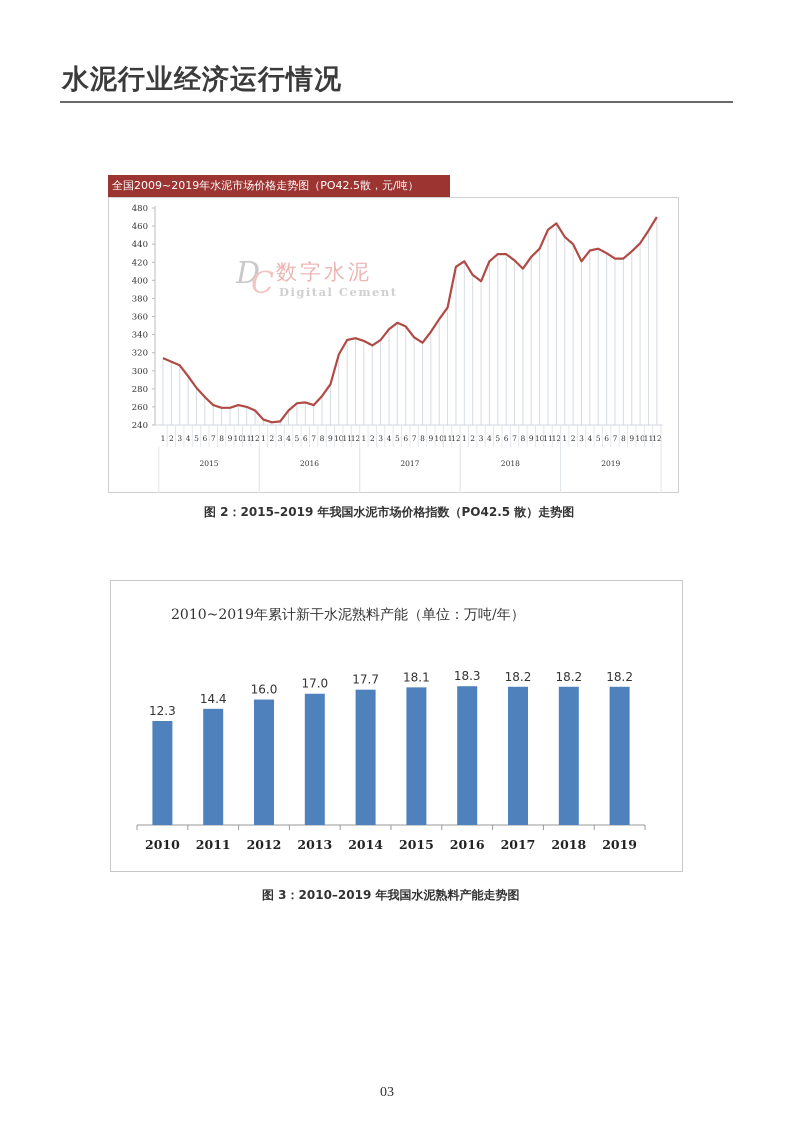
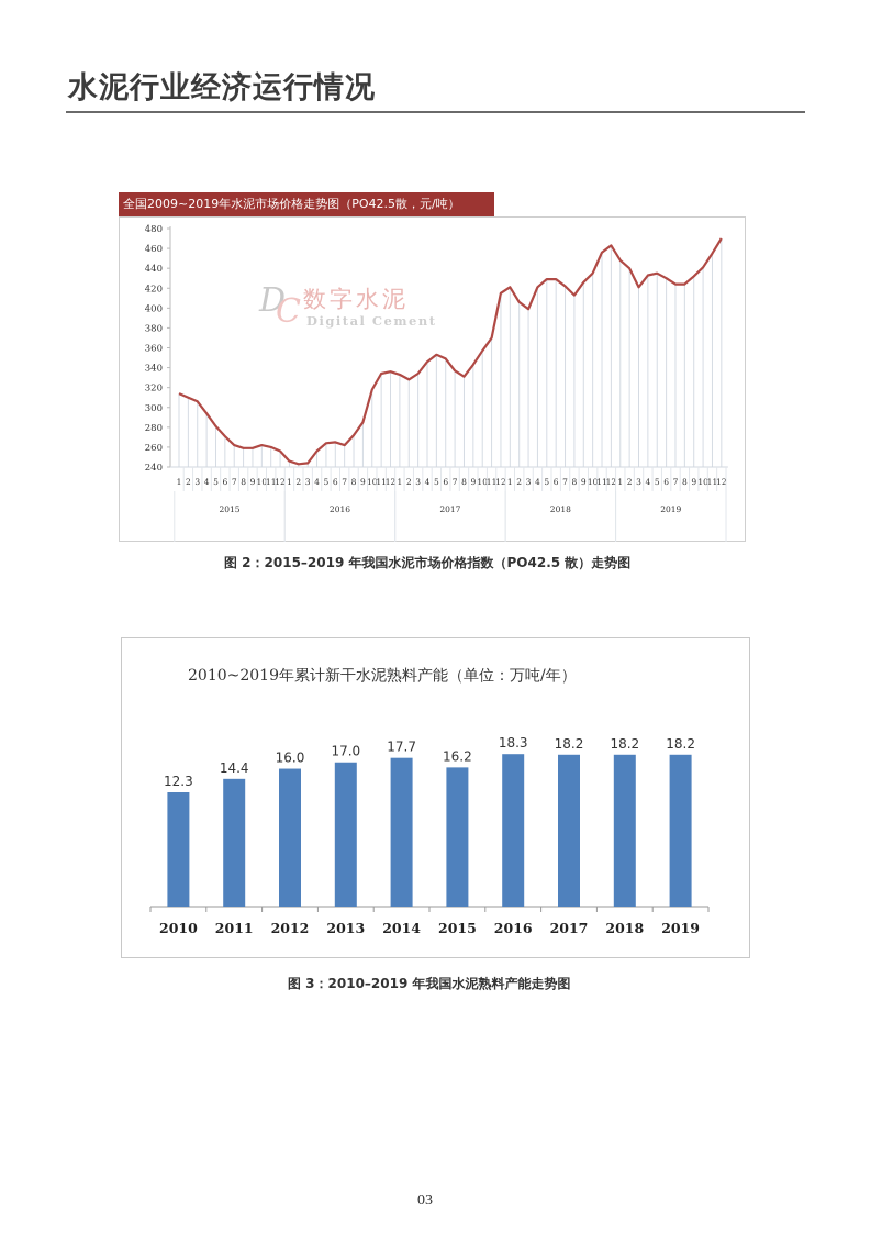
2010~2019年累计新干水泥熟料产能（单位：万吨/年）/2015: 18.1 -> 16.2
